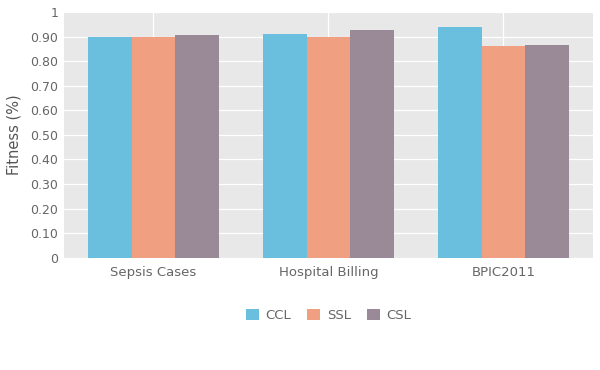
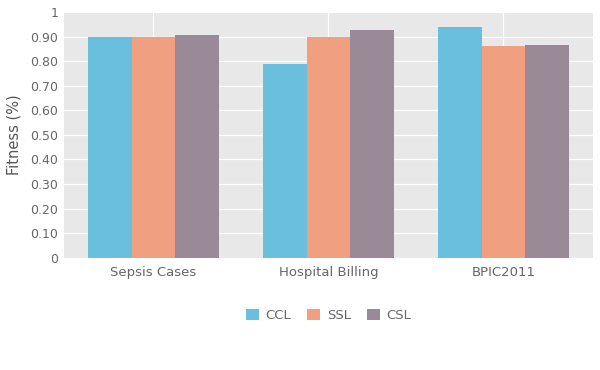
CCL/Hospital Billing: 0.910 -> 0.790
